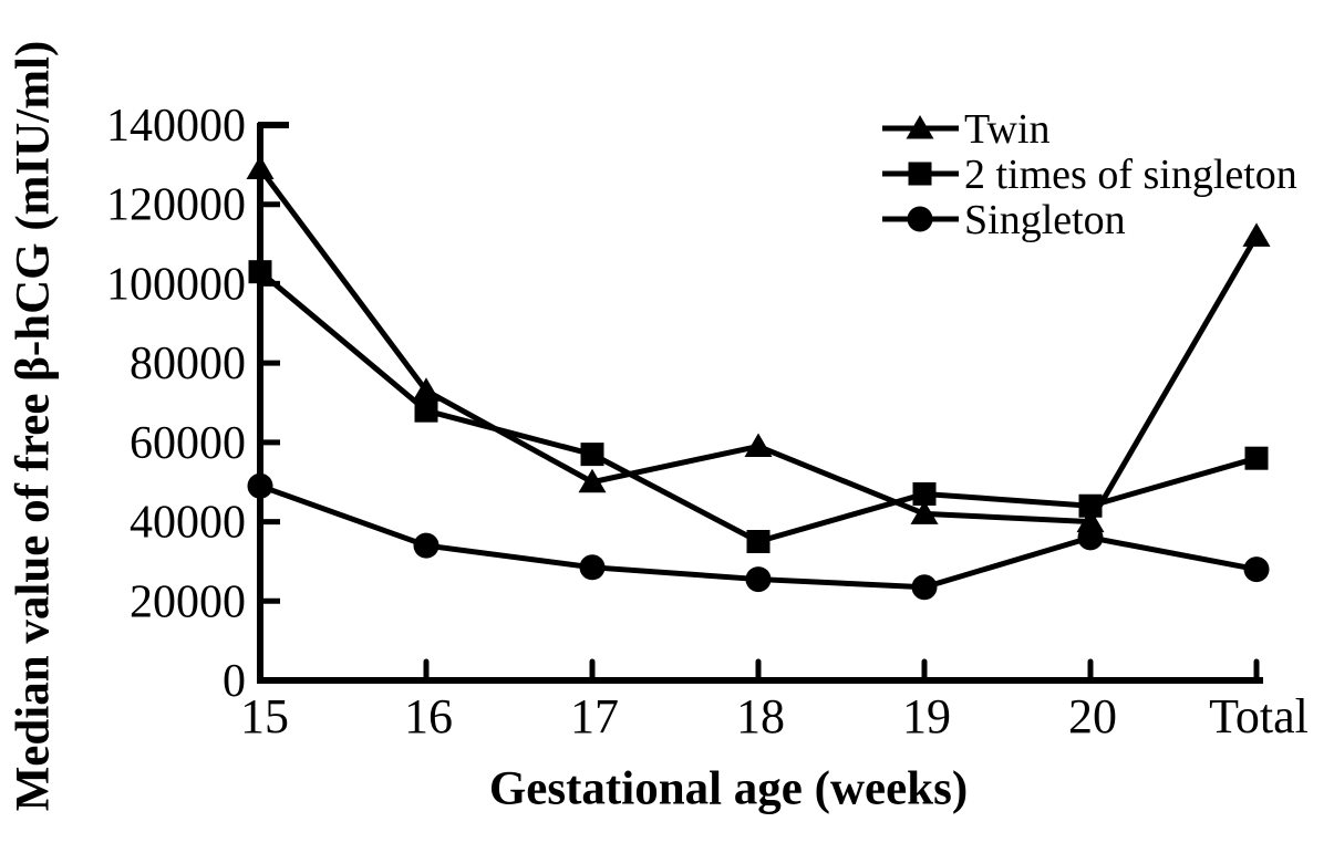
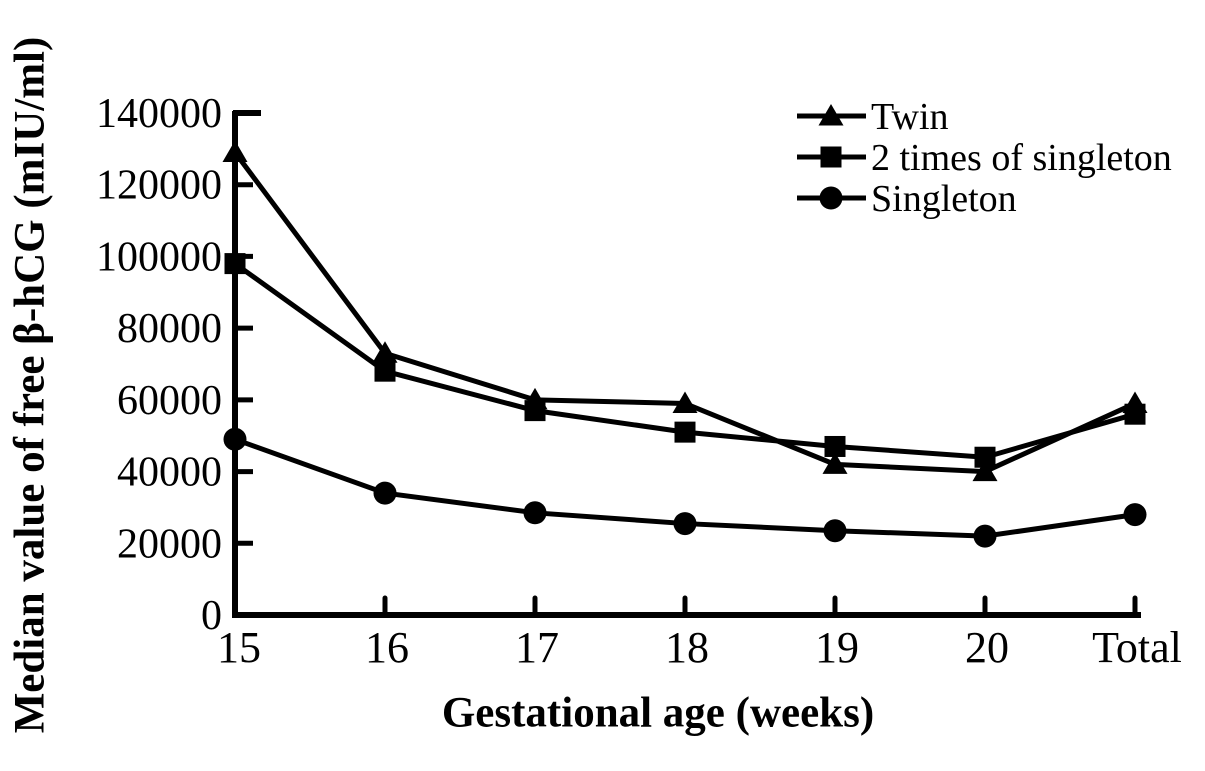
2 times of singleton/15: 103000 -> 98000
Twin/17: 50000 -> 60000
2 times of singleton/18: 35000 -> 51000
Singleton/20: 36000 -> 22000
Twin/Total: 112000 -> 59000
